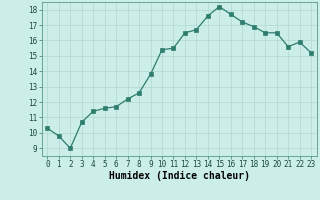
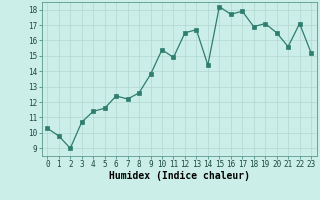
6: 11.7 -> 12.4
11: 15.5 -> 14.9
14: 17.6 -> 14.4
17: 17.2 -> 17.9
19: 16.5 -> 17.1
22: 15.9 -> 17.1
